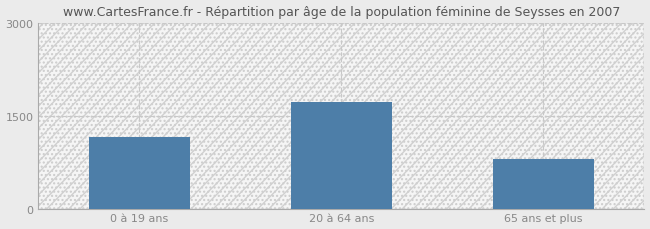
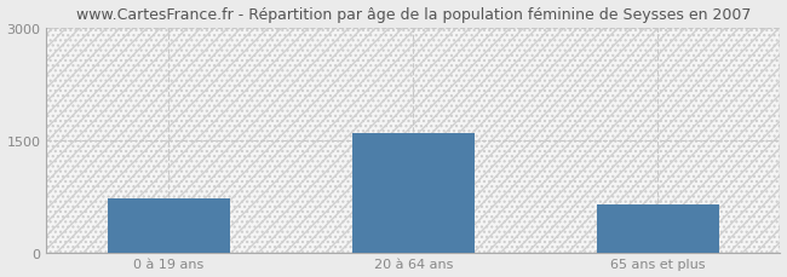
0 à 19 ans: 1150 -> 720
20 à 64 ans: 1720 -> 1600
65 ans et plus: 800 -> 640
